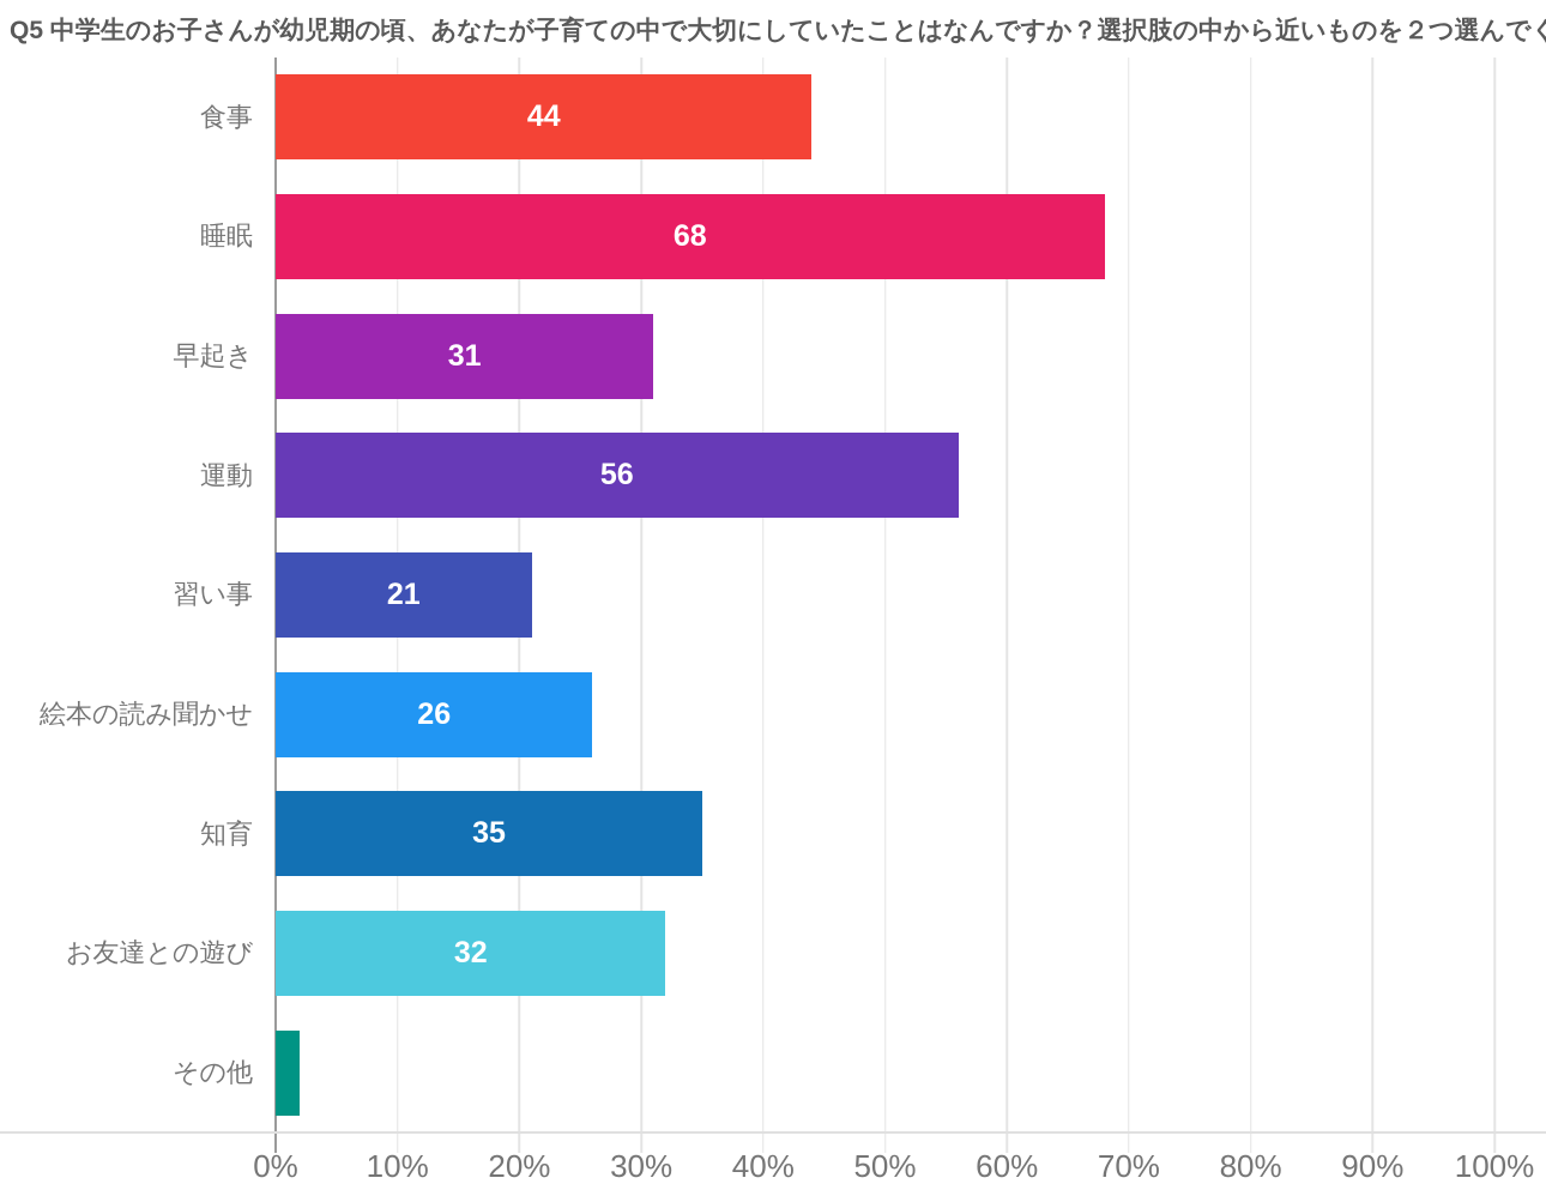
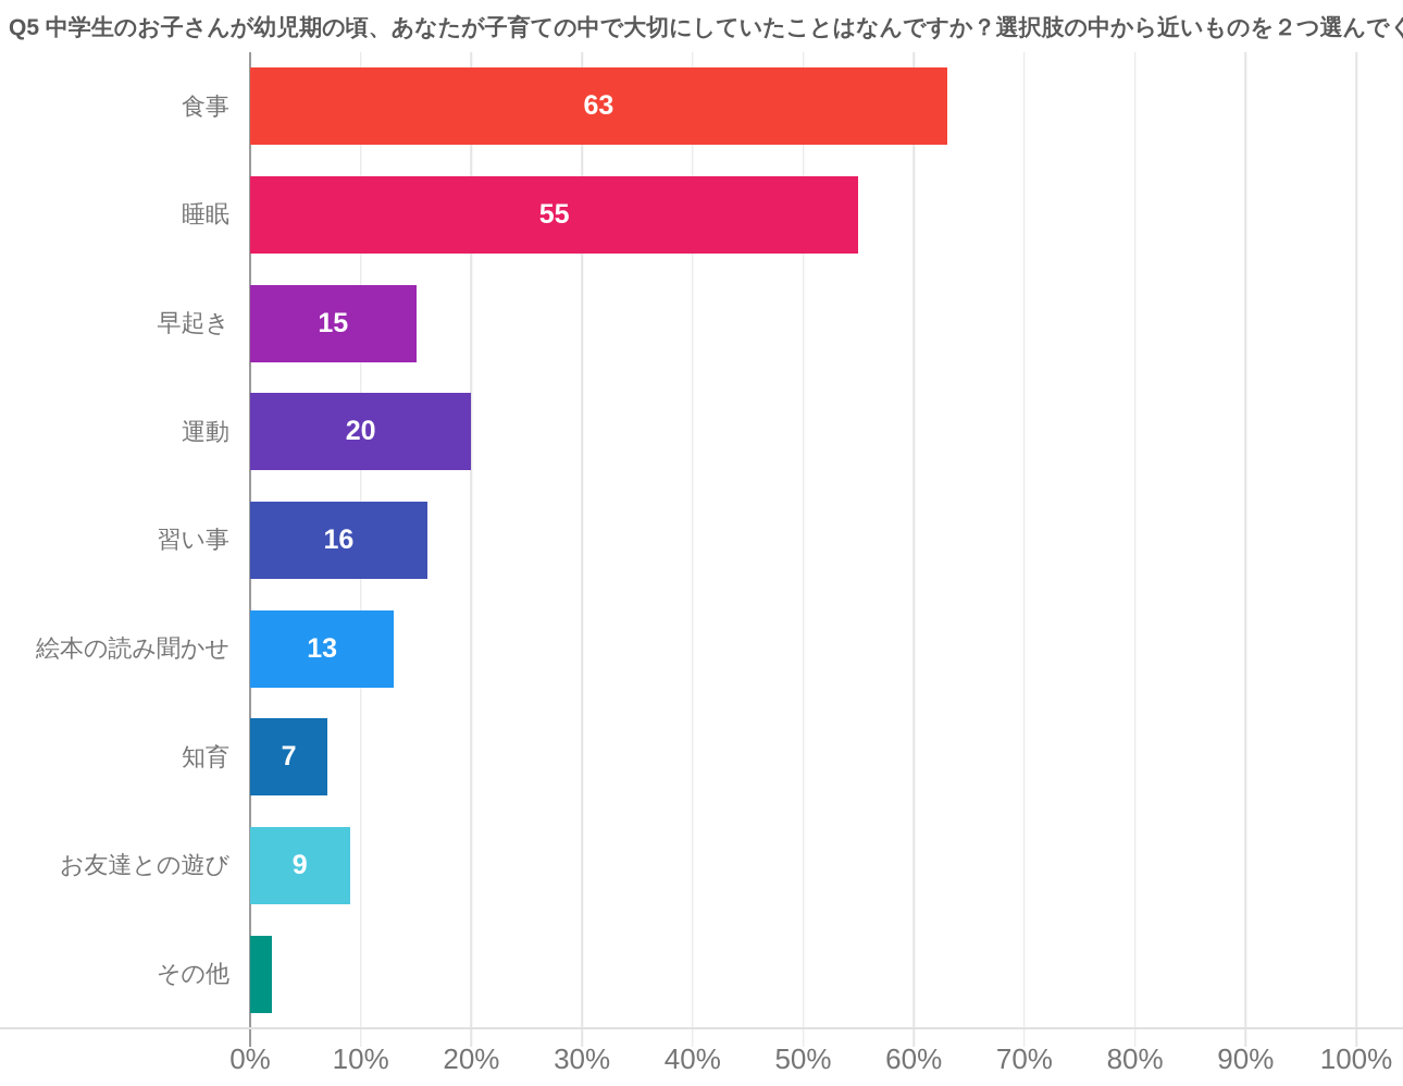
食事: 44 -> 63
睡眠: 68 -> 55
早起き: 31 -> 15
運動: 56 -> 20
習い事: 21 -> 16
絵本の読み聞かせ: 26 -> 13
知育: 35 -> 7
お友達との遊び: 32 -> 9
